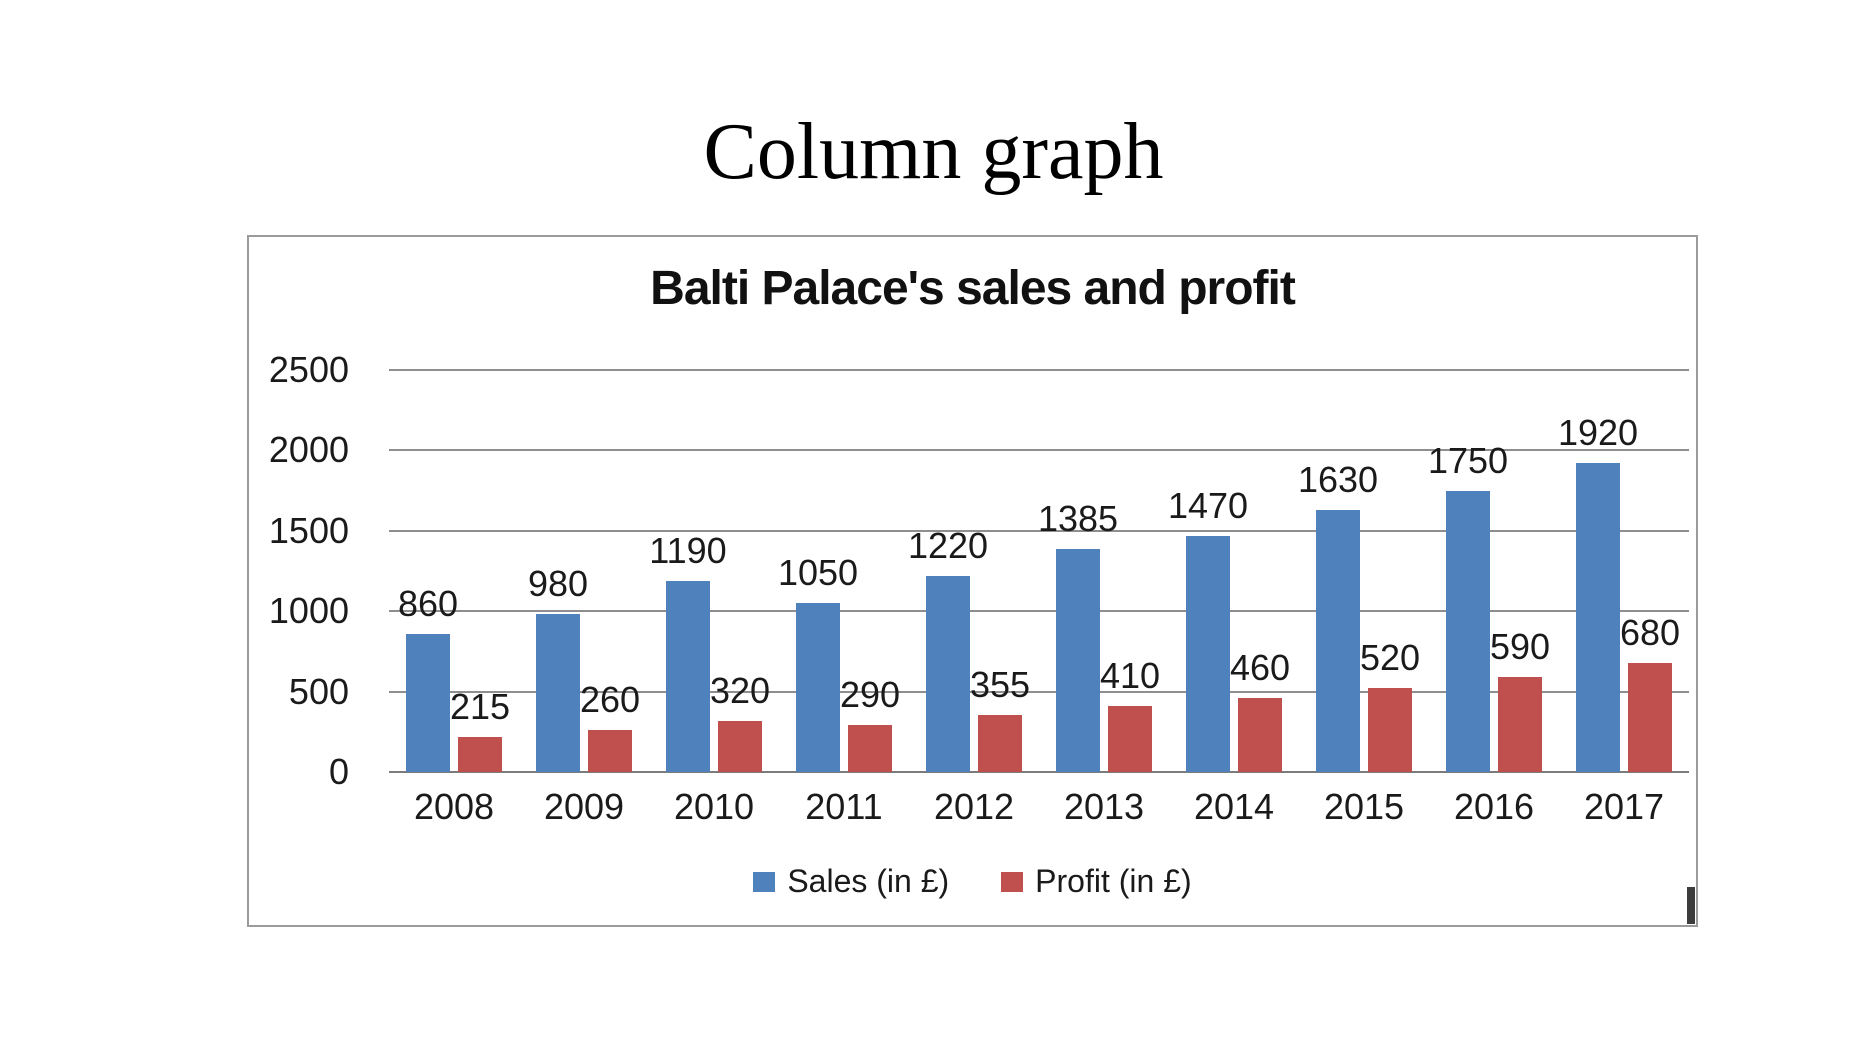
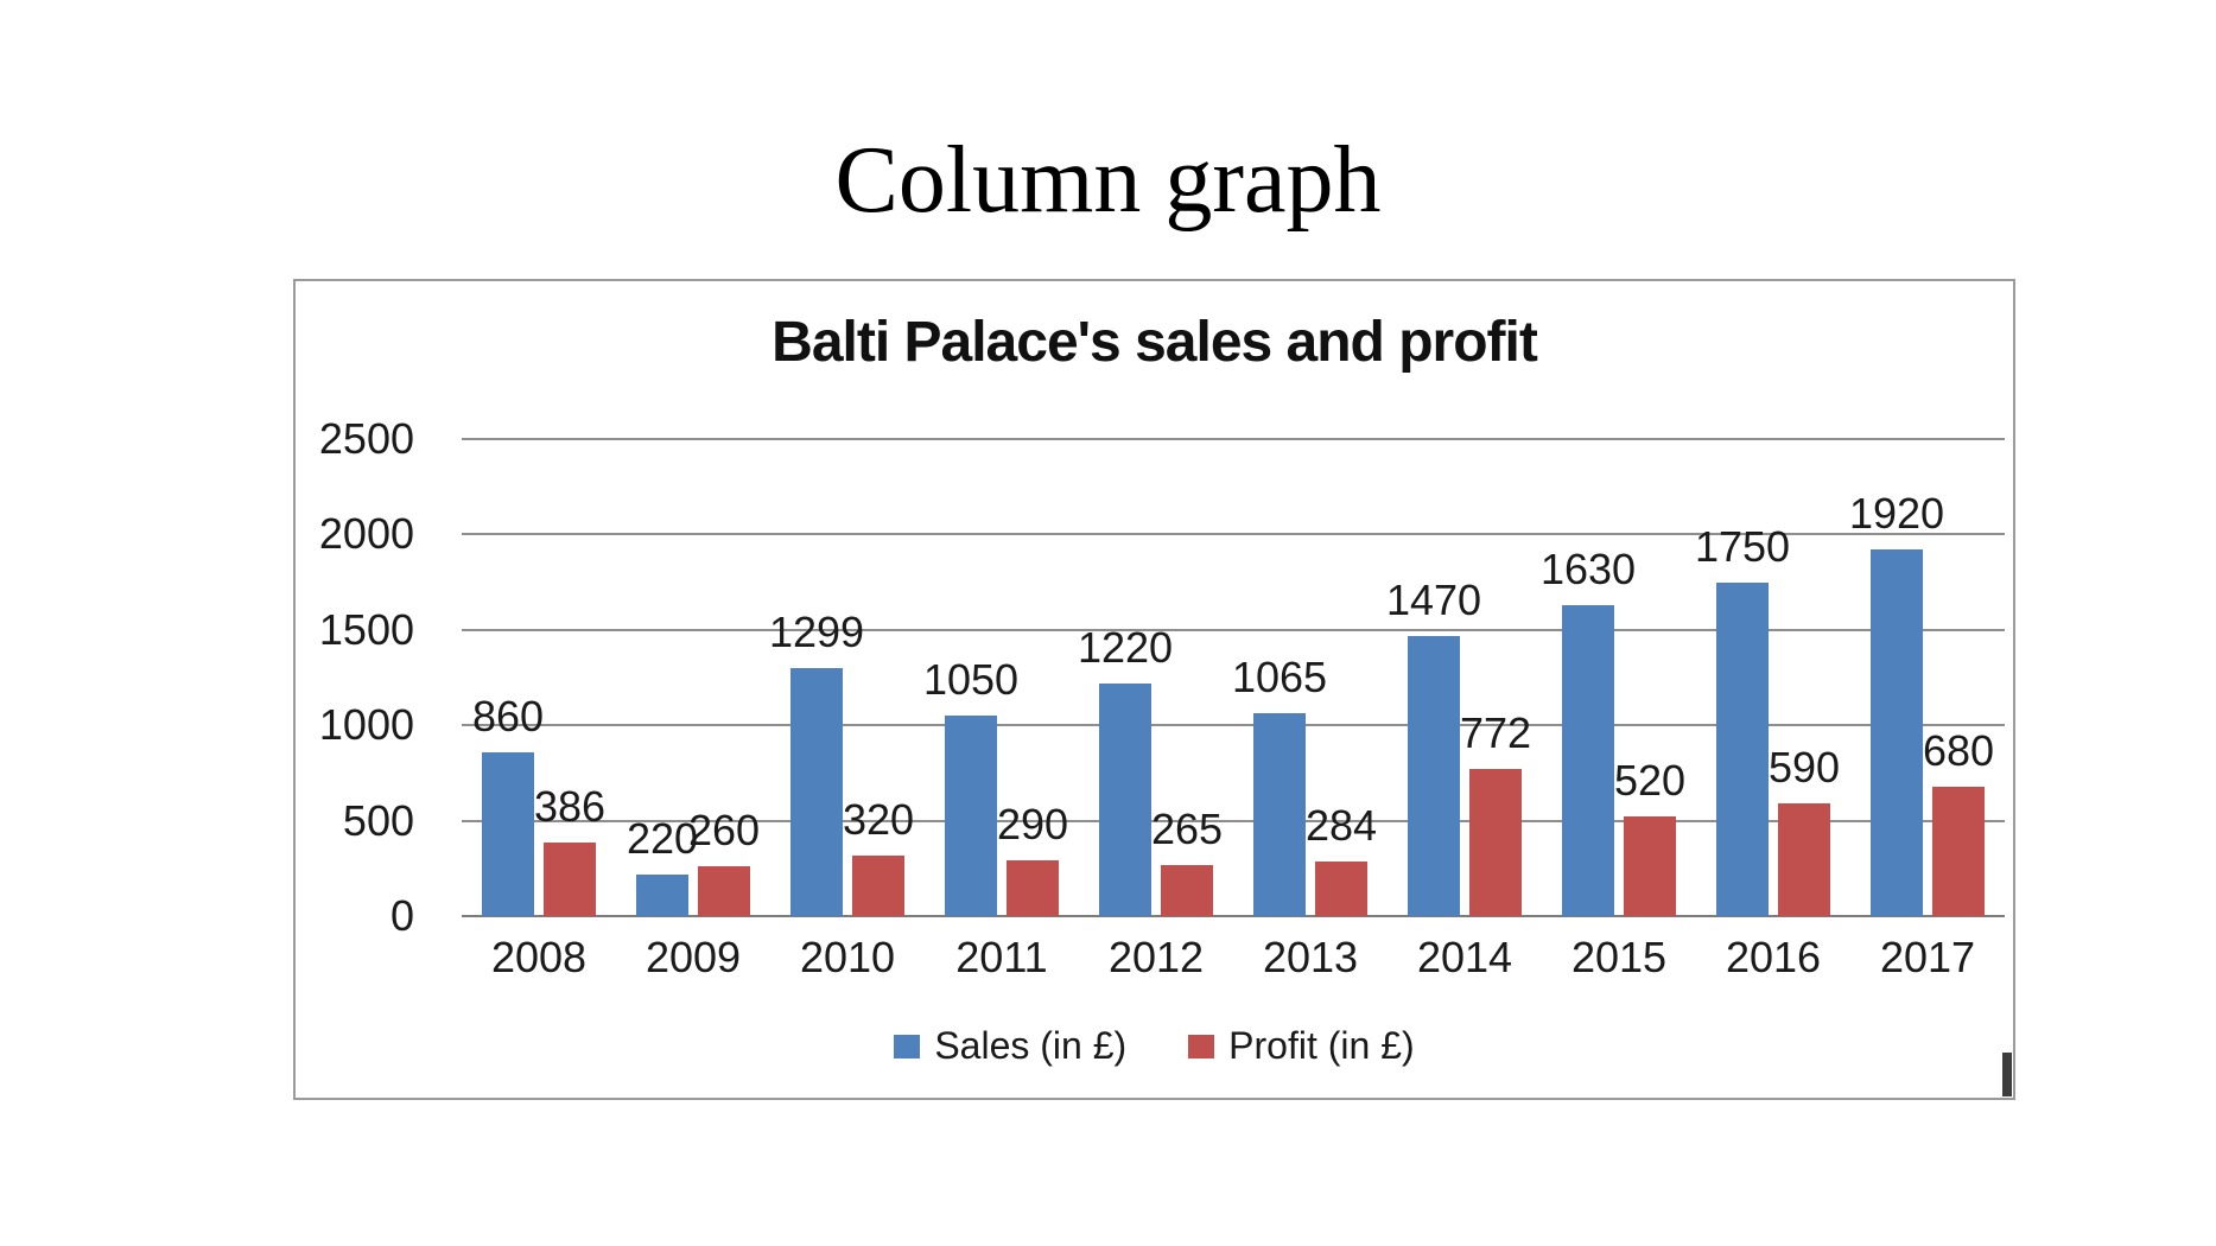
Profit (in £)/2008: 215 -> 386
Sales (in £)/2009: 980 -> 220
Sales (in £)/2010: 1190 -> 1299
Profit (in £)/2012: 355 -> 265
Sales (in £)/2013: 1385 -> 1065
Profit (in £)/2013: 410 -> 284
Profit (in £)/2014: 460 -> 772
